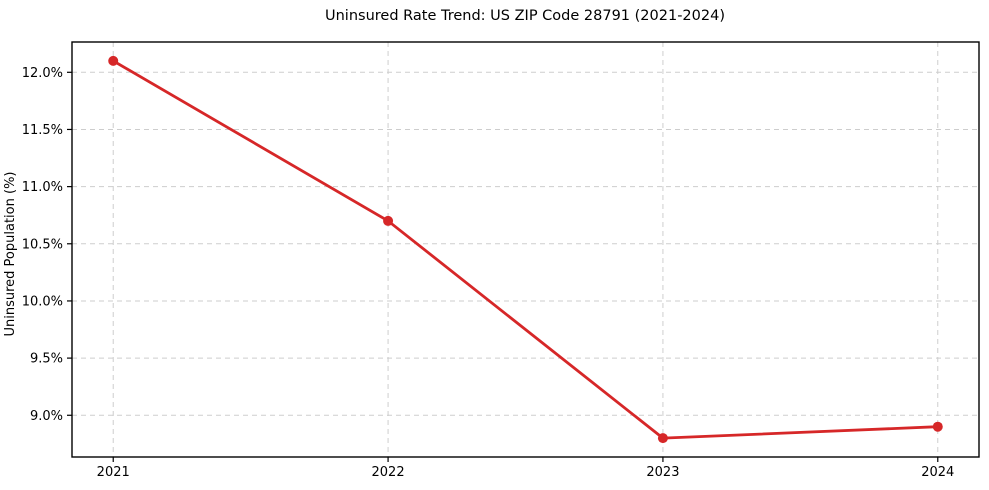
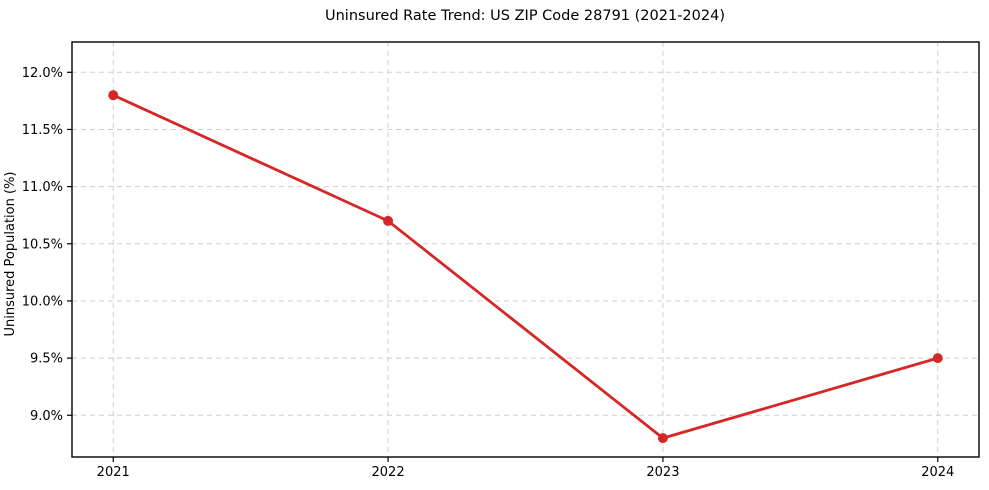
2021: 12.1% -> 11.8%
2024: 8.9% -> 9.5%
